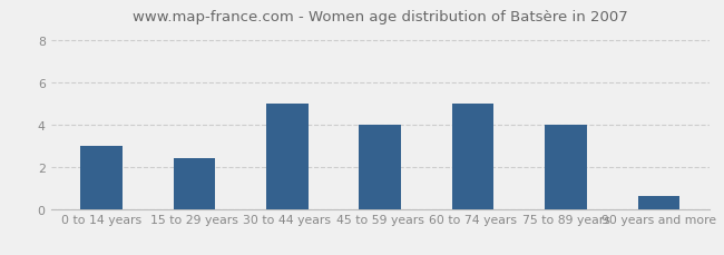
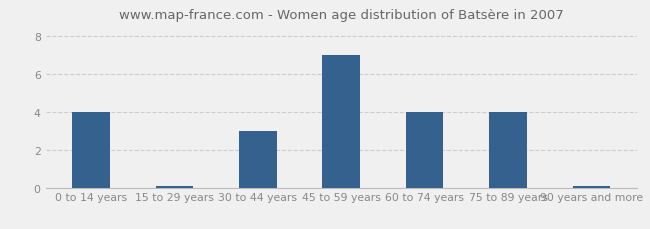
0 to 14 years: 3.0 -> 4.0
15 to 29 years: 2.4 -> 0.1
30 to 44 years: 5.0 -> 3.0
45 to 59 years: 4.0 -> 7.0
60 to 74 years: 5.0 -> 4.0
90 years and more: 0.6 -> 0.1
